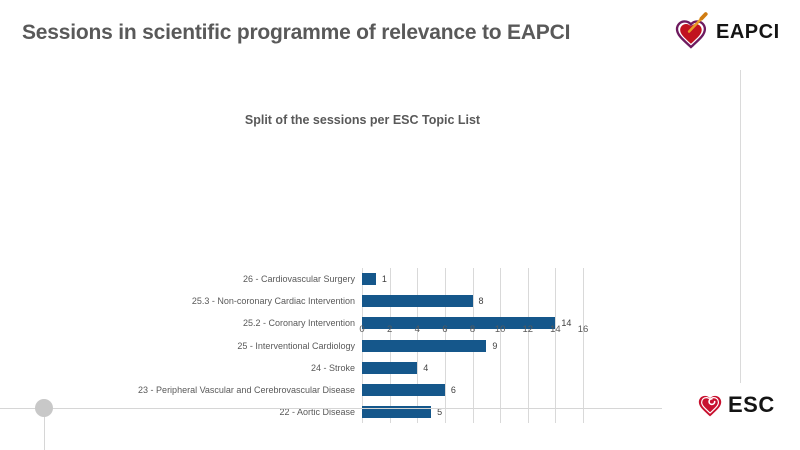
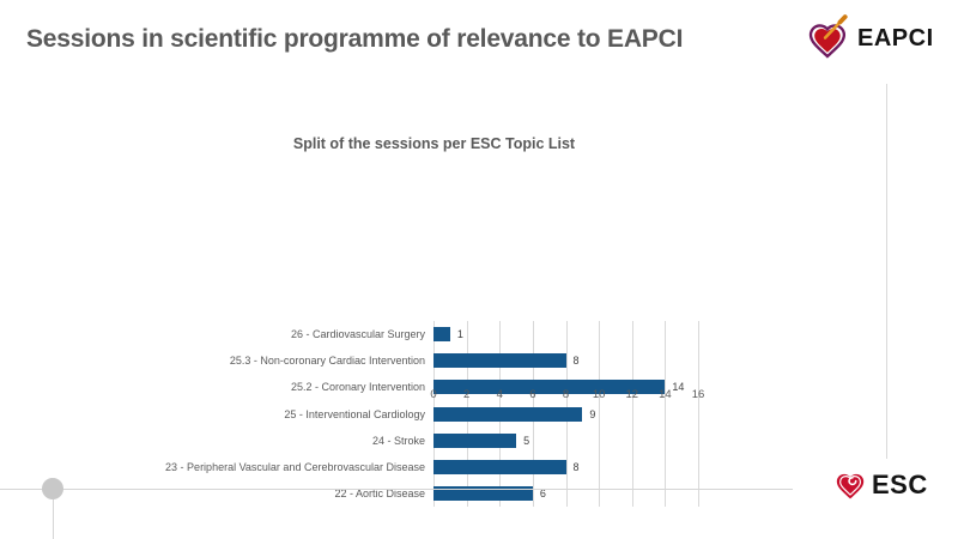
24 - Stroke: 4 -> 5
23 - Peripheral Vascular and Cerebrovascular Disease: 6 -> 8
22 - Aortic Disease: 5 -> 6
